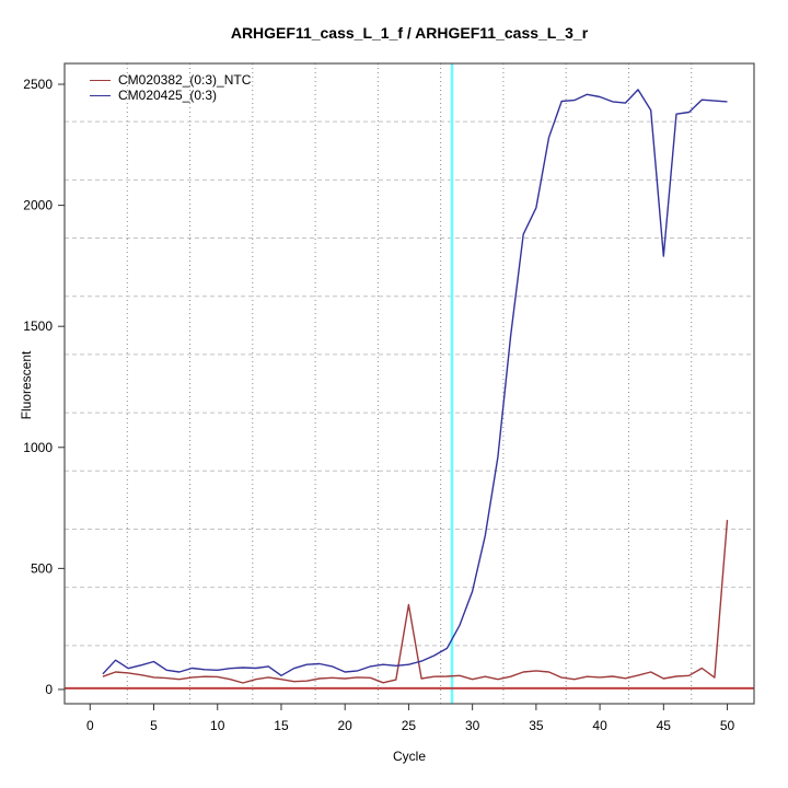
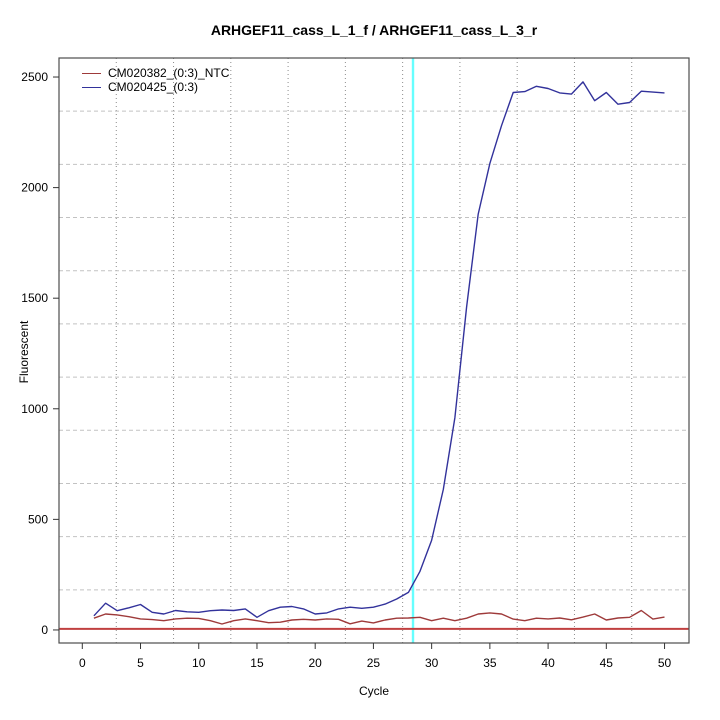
CM020382_(0:3)_NTC/25: 350 -> 30
CM020425_(0:3)/35: 1990 -> 2110
CM020425_(0:3)/45: 1790 -> 2430
CM020382_(0:3)_NTC/50: 700 -> 60
